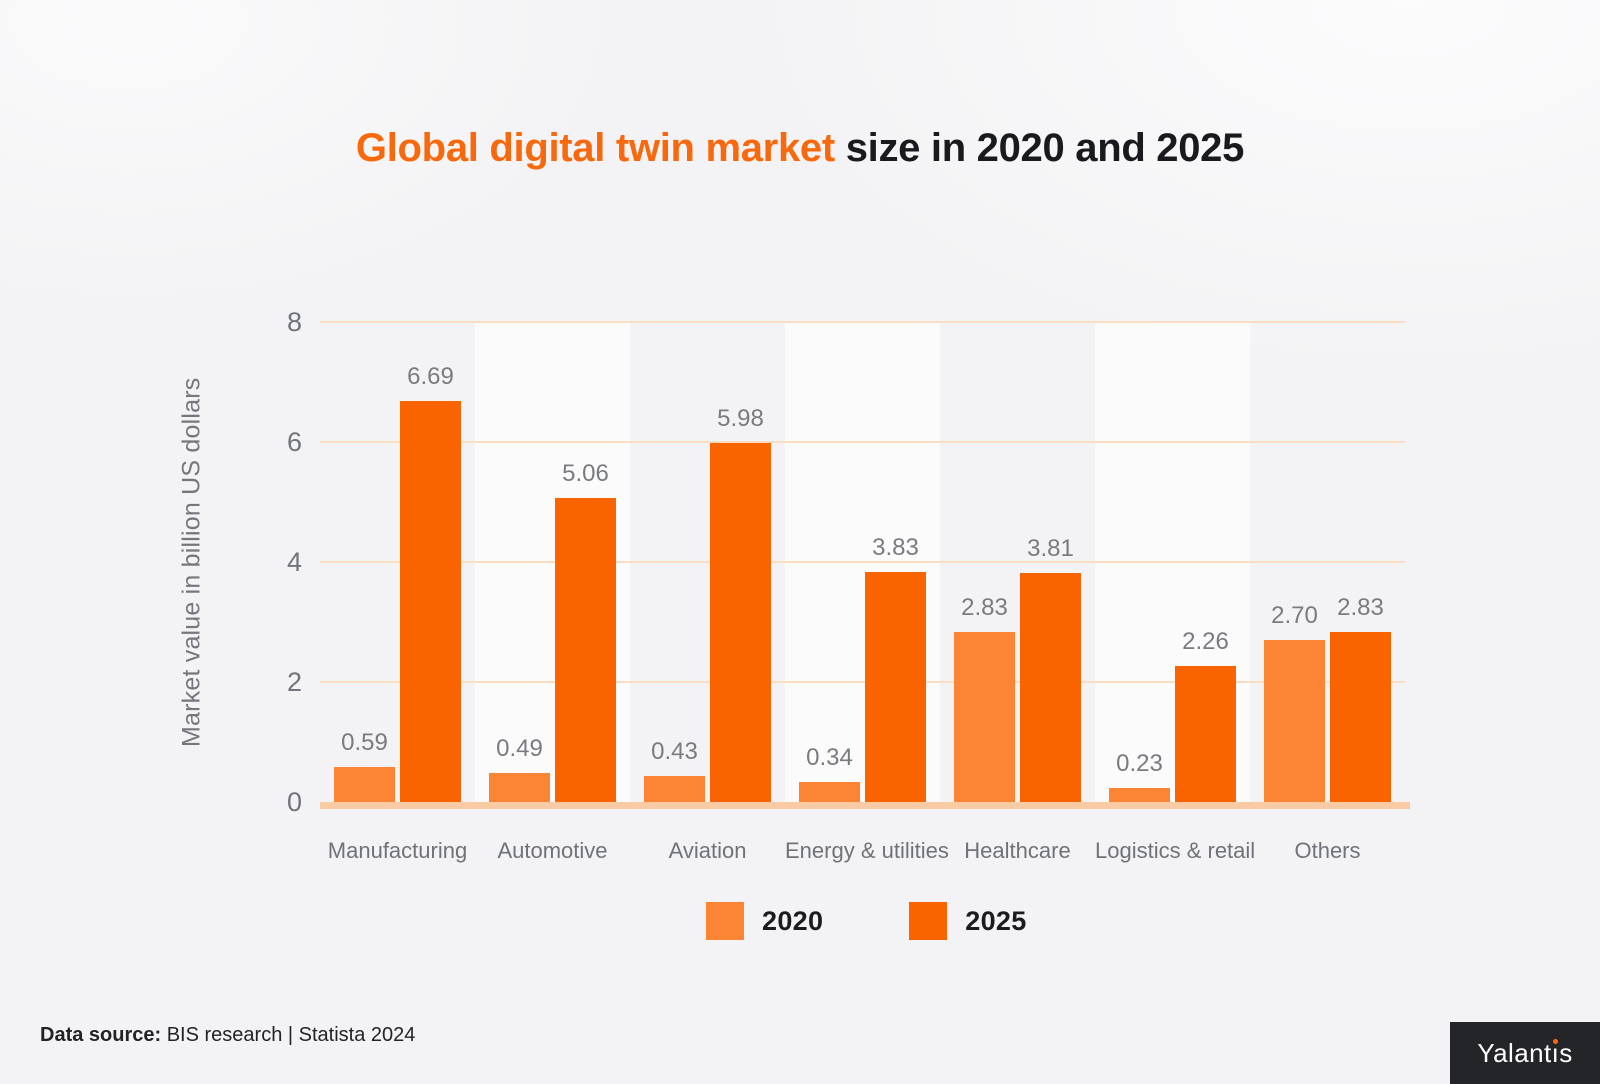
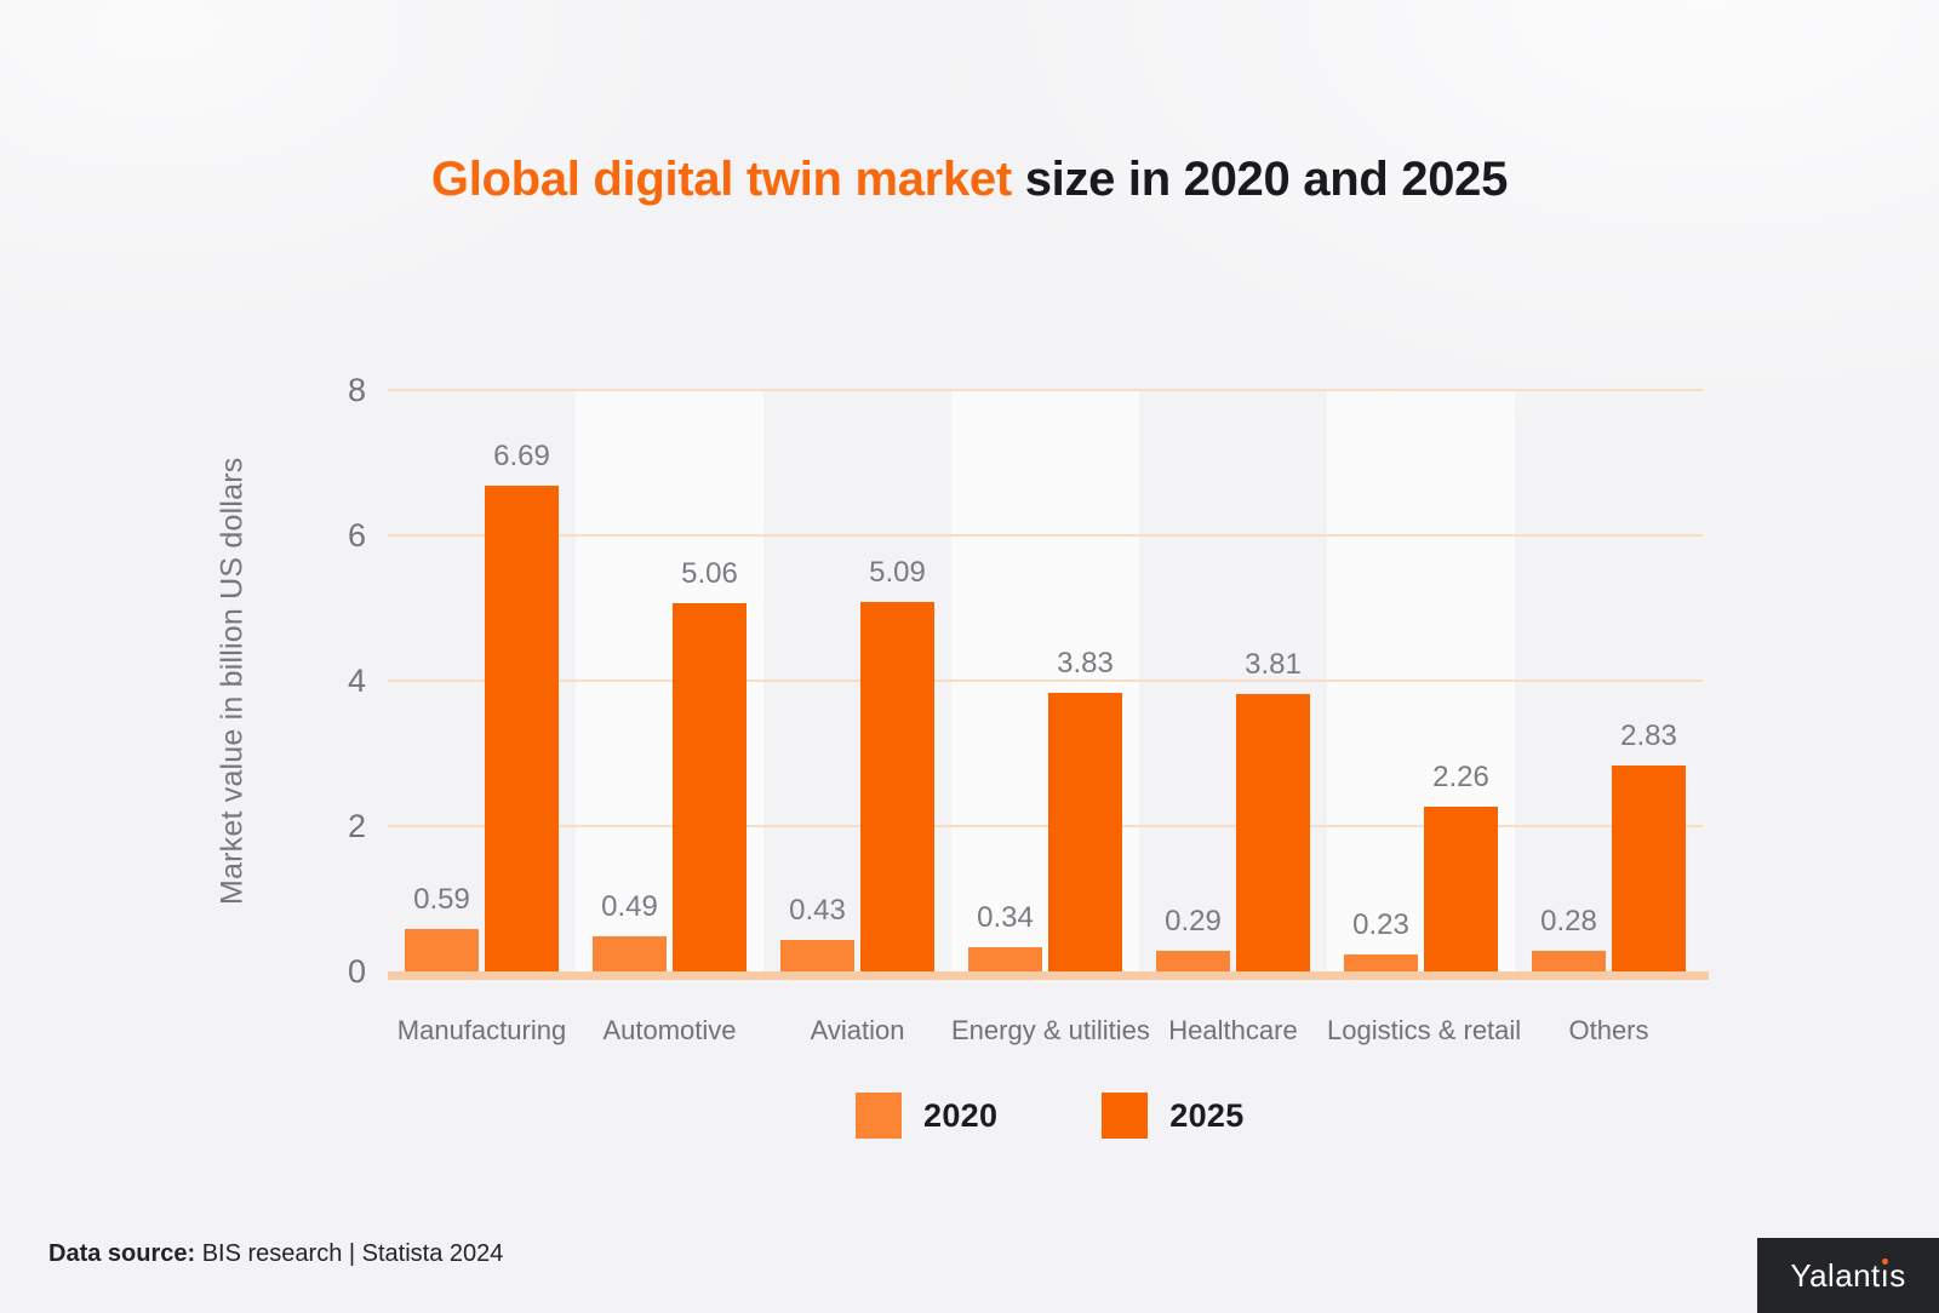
2025/Aviation: 5.98 -> 5.09
2020/Healthcare: 2.83 -> 0.29
2020/Others: 2.70 -> 0.28
